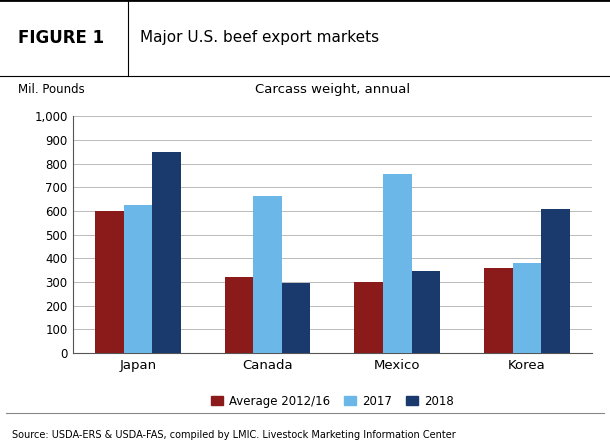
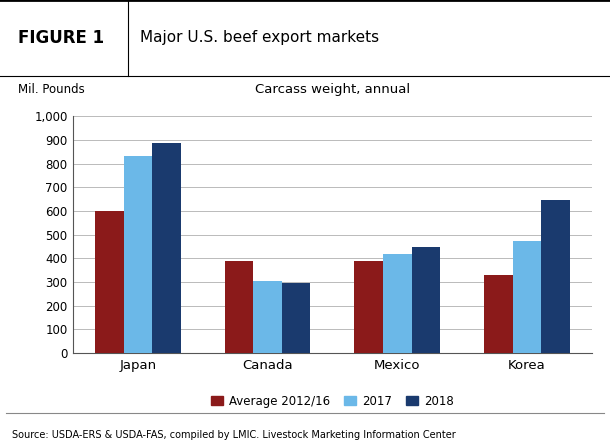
2017/Japan: 625 -> 830
2018/Japan: 850 -> 885
Average 2012/16/Canada: 320 -> 390
2017/Canada: 665 -> 305
Average 2012/16/Mexico: 300 -> 390
2017/Mexico: 755 -> 420
2018/Mexico: 345 -> 450
Average 2012/16/Korea: 360 -> 330
2017/Korea: 380 -> 475
2018/Korea: 610 -> 648
